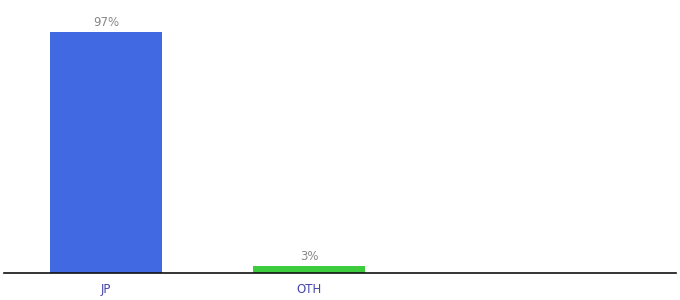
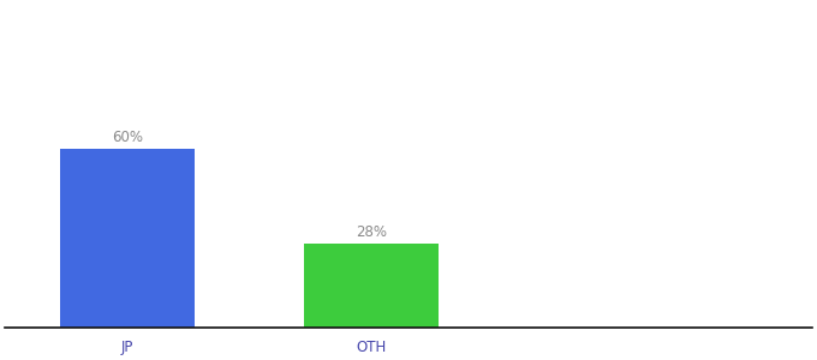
JP: 97% -> 60%
OTH: 3% -> 28%
